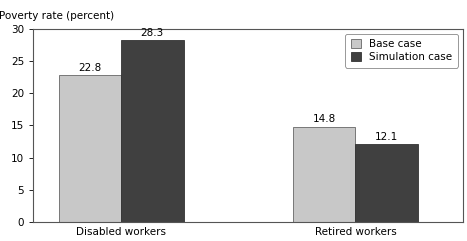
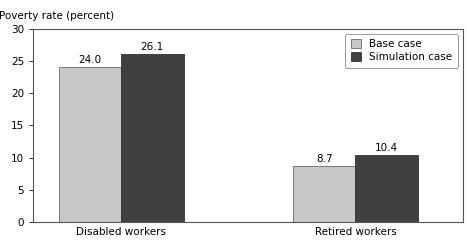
Base case/Disabled workers: 22.8 -> 24.0
Simulation case/Disabled workers: 28.3 -> 26.1
Base case/Retired workers: 14.8 -> 8.7
Simulation case/Retired workers: 12.1 -> 10.4
